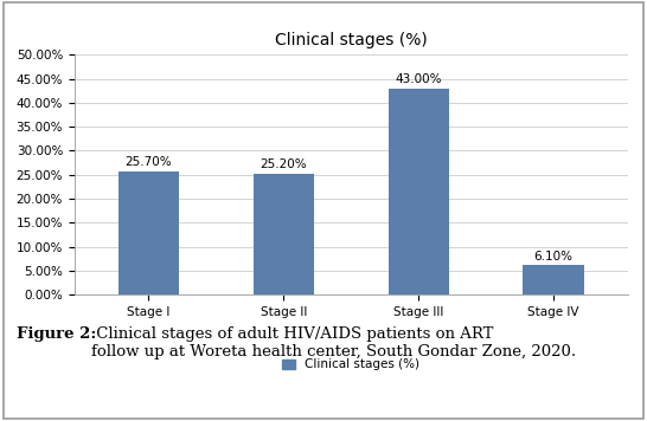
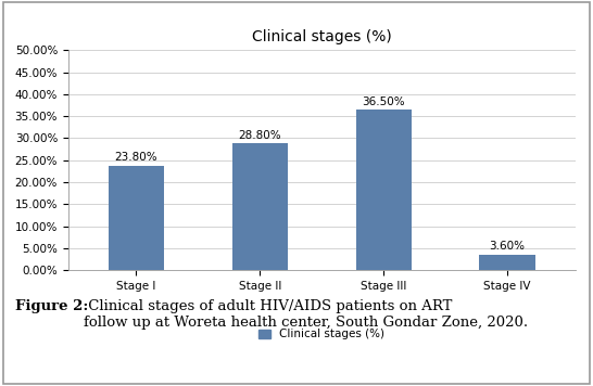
Stage I: 25.70% -> 23.80%
Stage II: 25.20% -> 28.80%
Stage III: 43.00% -> 36.50%
Stage IV: 6.10% -> 3.60%
